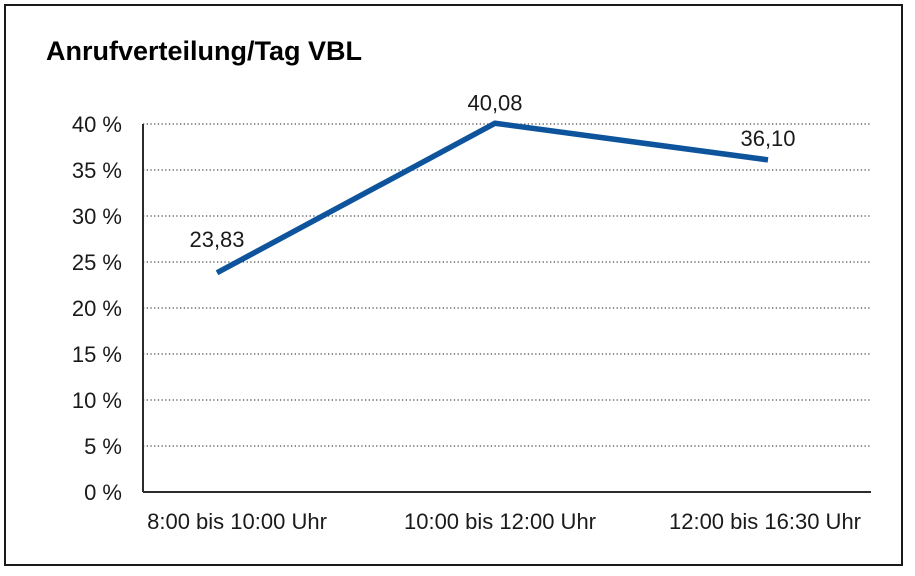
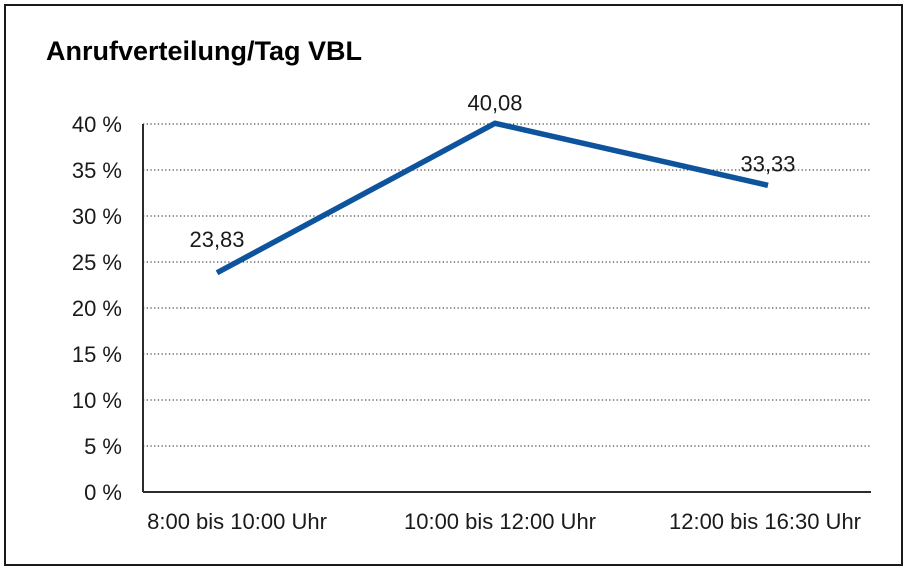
12:00 bis 16:30 Uhr: 36,10 -> 33,33
